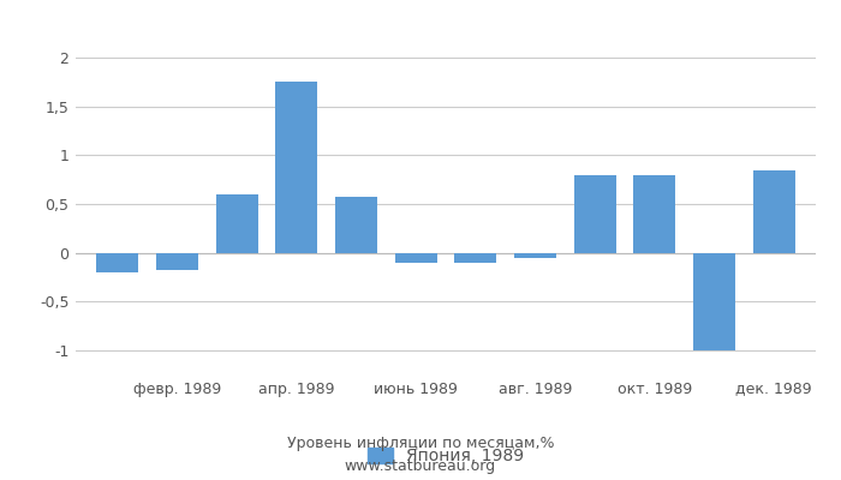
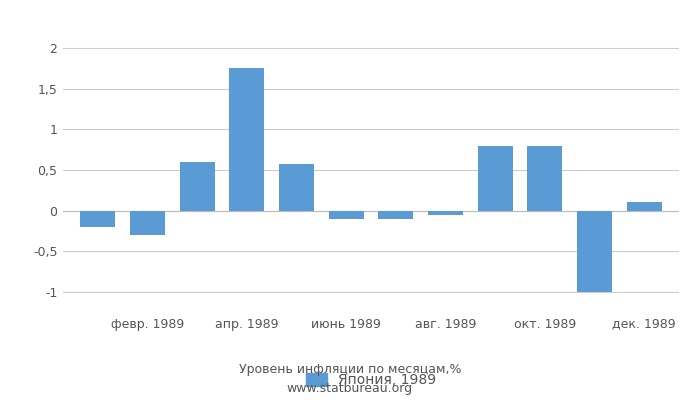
февр. 1989: -0,18 -> -0,30
дек. 1989: 0,84 -> 0,10
